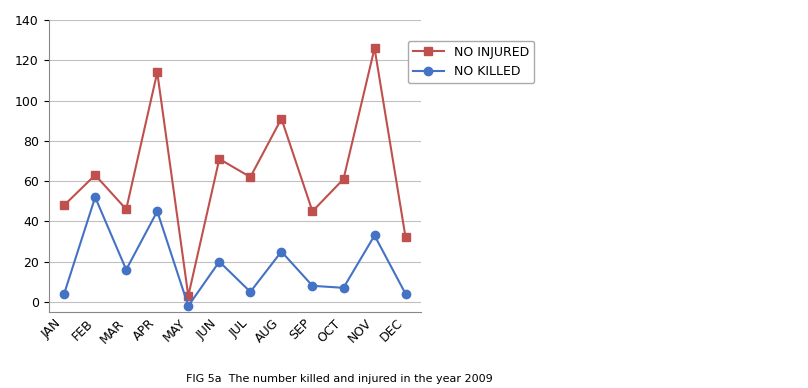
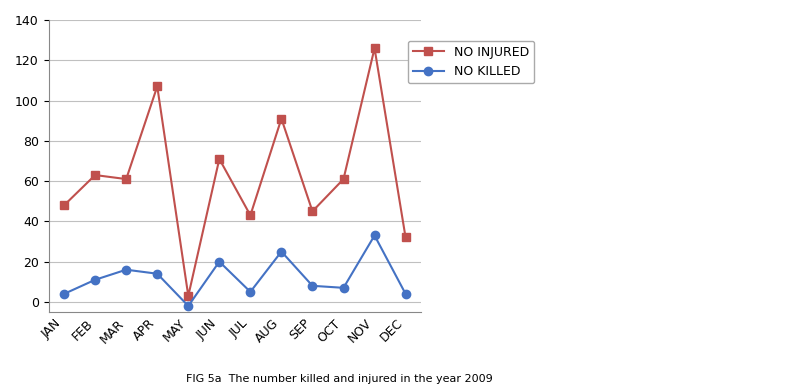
NO KILLED/FEB: 52 -> 11
NO INJURED/MAR: 46 -> 61
NO INJURED/APR: 114 -> 107
NO KILLED/APR: 45 -> 14
NO INJURED/JUL: 62 -> 43
